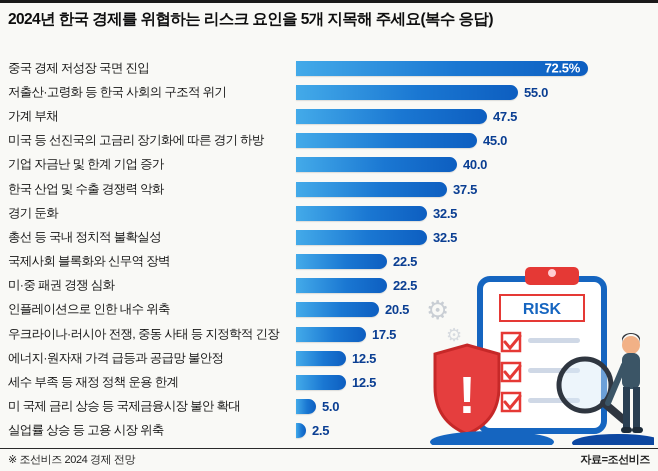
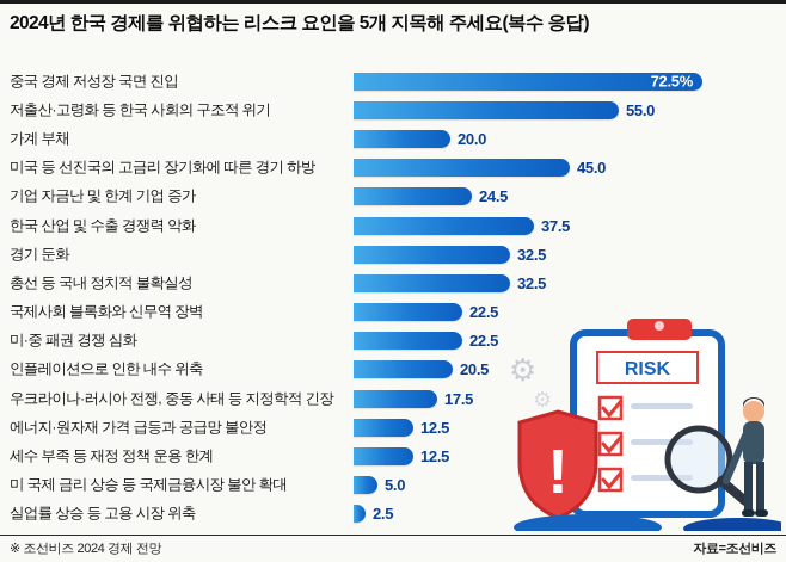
가계 부채: 47.5 -> 20.0
기업 자금난 및 한계 기업 증가: 40.0 -> 24.5
